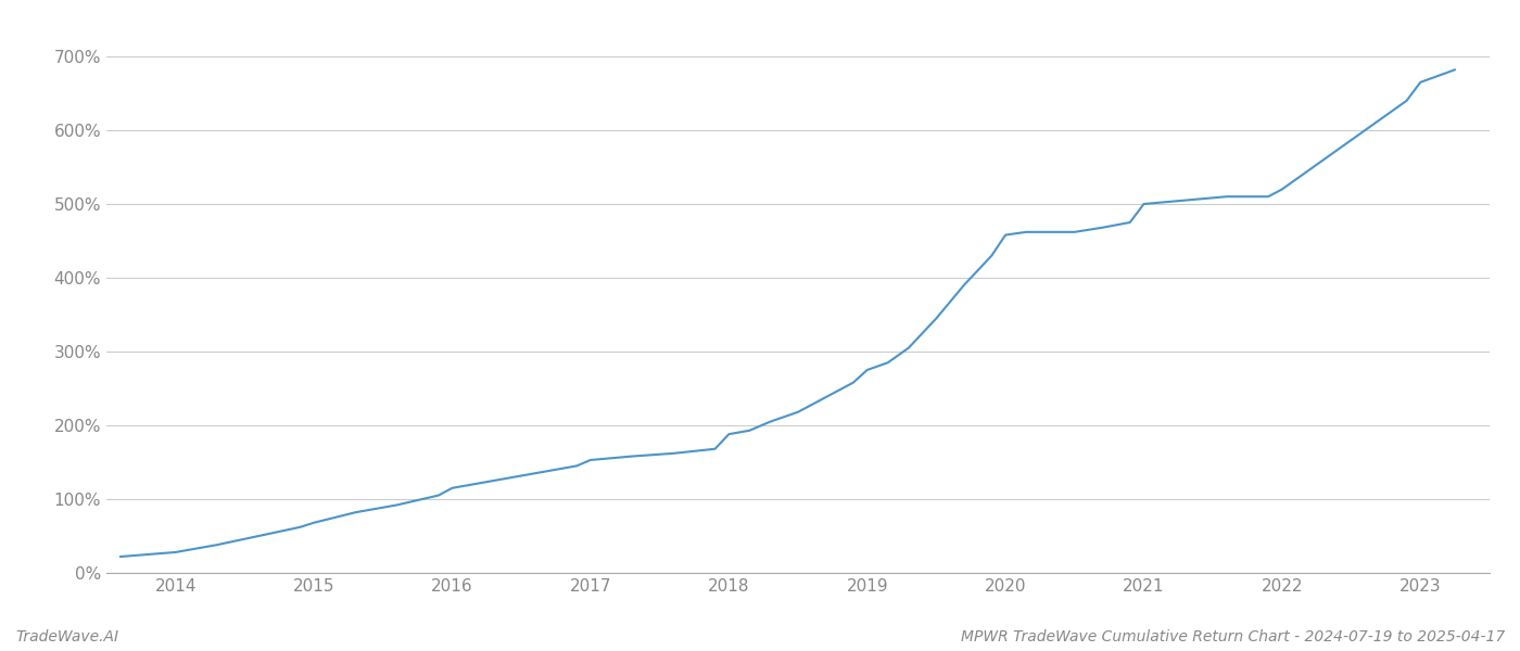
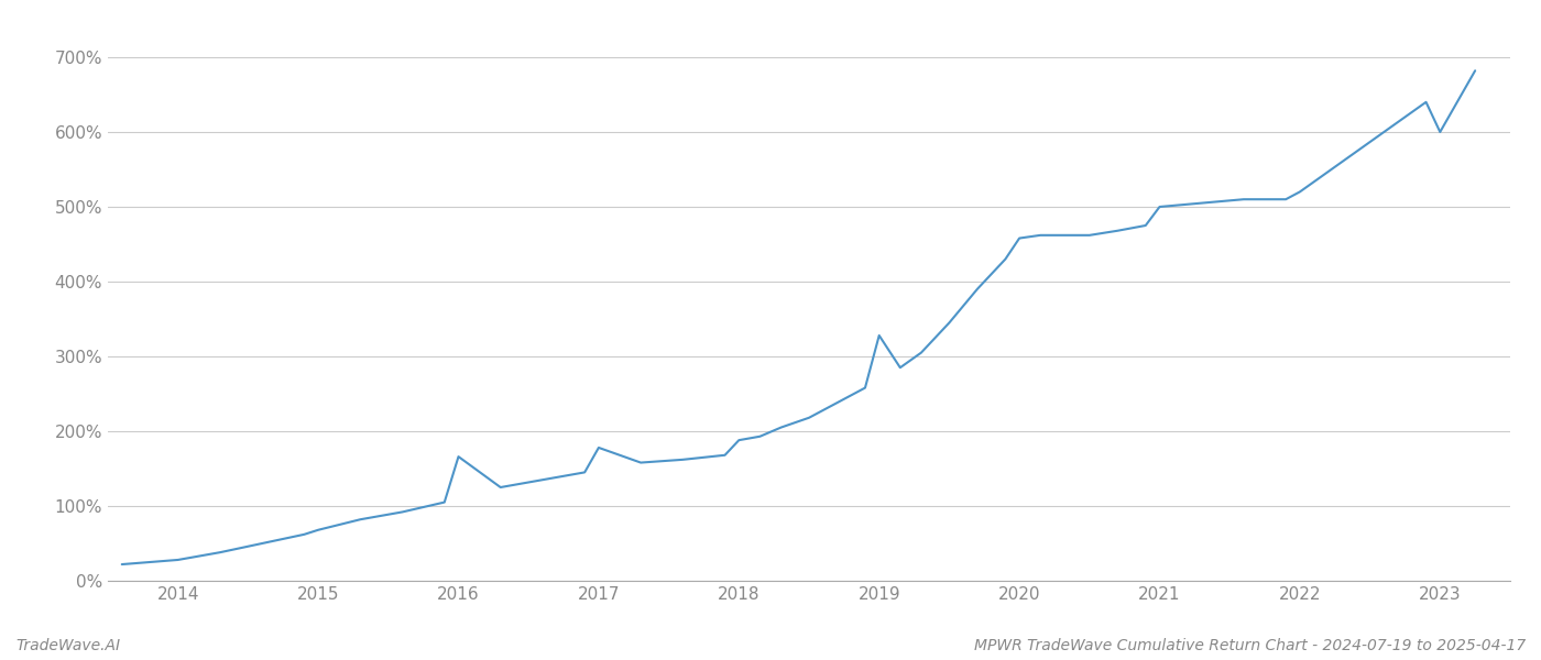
2016: 115% -> 166%
2017: 153% -> 178%
2019: 275% -> 328%
2023: 665% -> 600%
